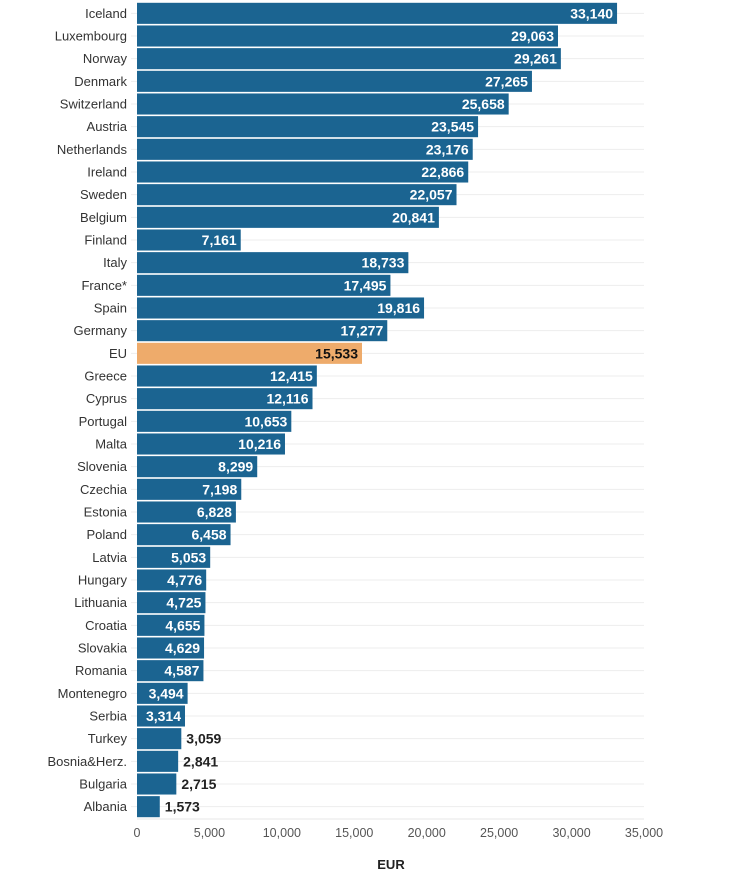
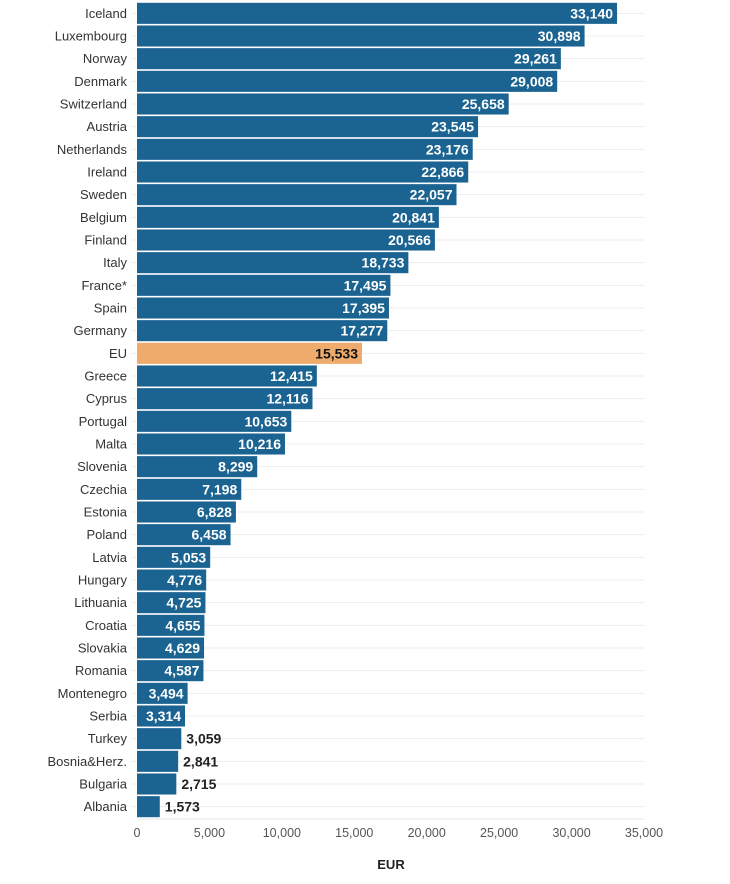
Luxembourg: 29,063 -> 30,898
Denmark: 27,265 -> 29,008
Finland: 7,161 -> 20,566
Spain: 19,816 -> 17,395
